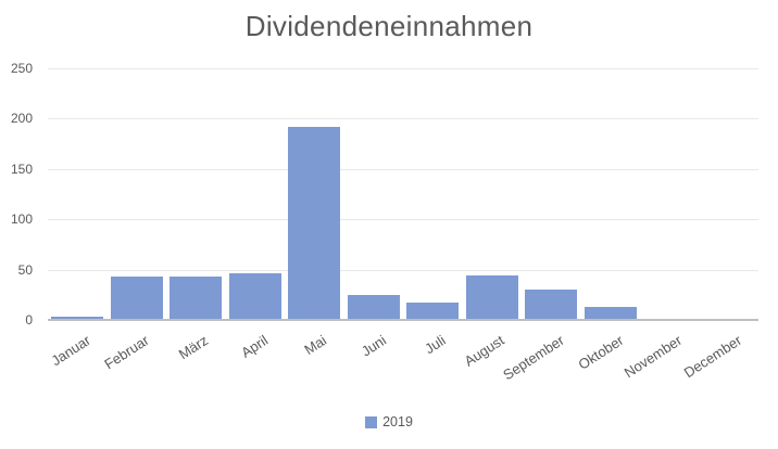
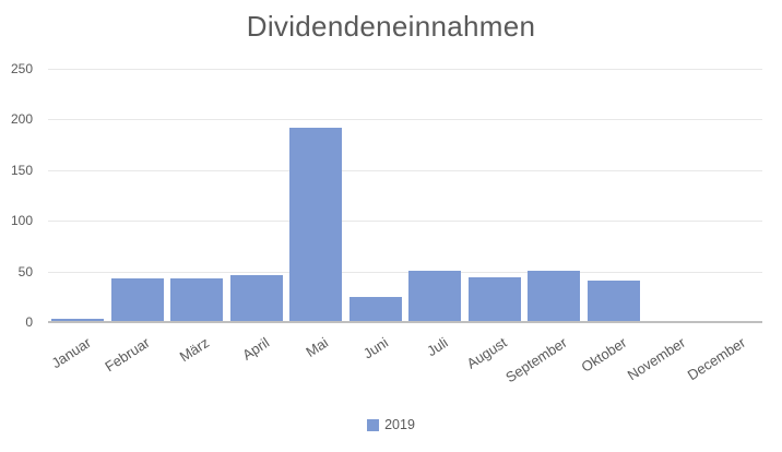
Juli: 20 -> 50
September: 30 -> 50
Oktober: 10 -> 40
